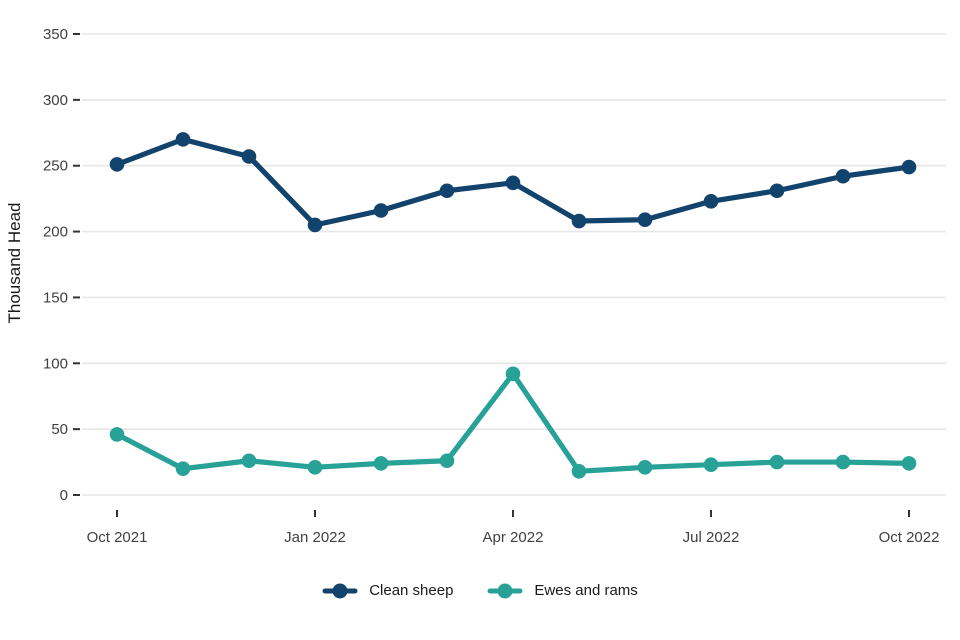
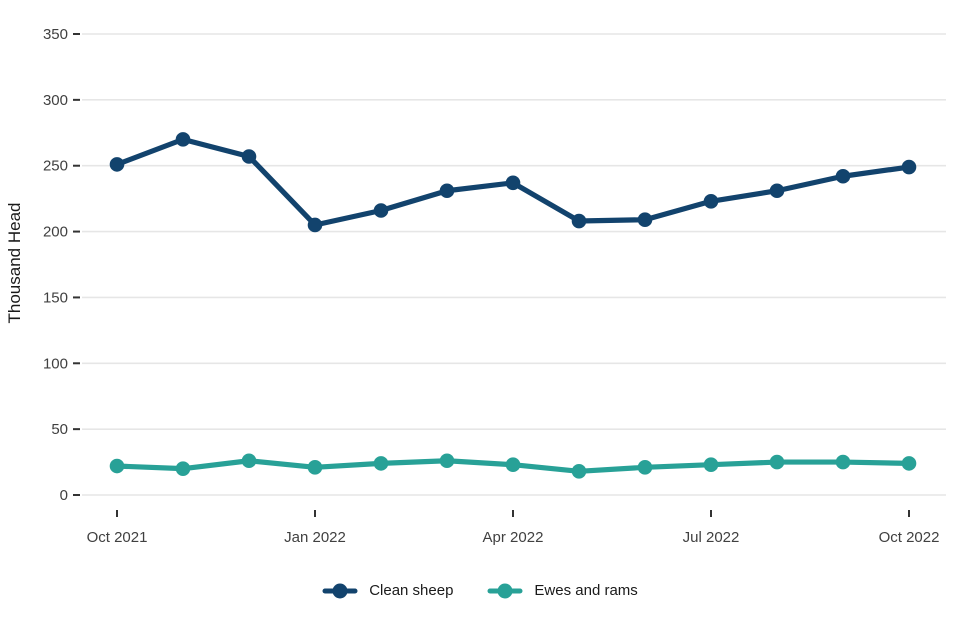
Ewes and rams/Oct 2021: 46 -> 22
Ewes and rams/Apr 2022: 92 -> 23
